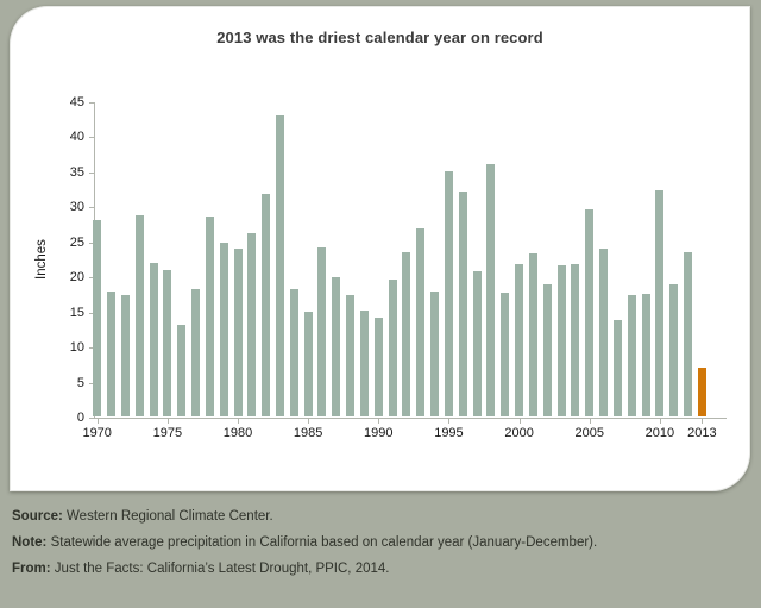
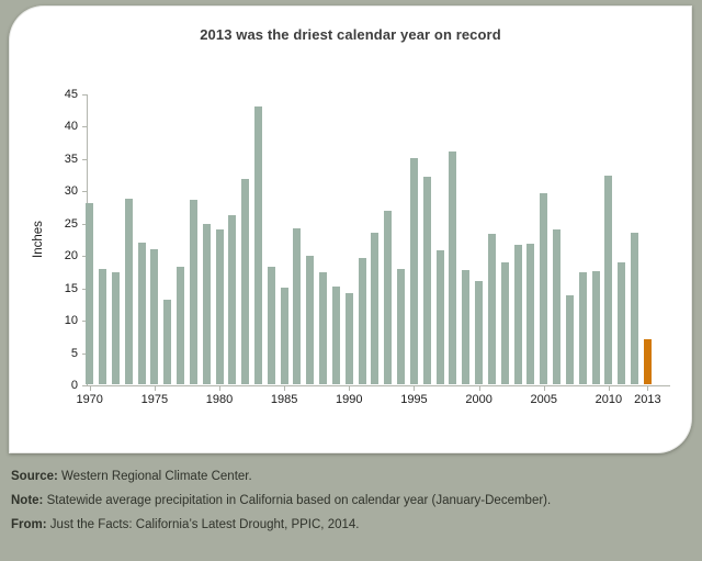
2000: 22 -> 16
